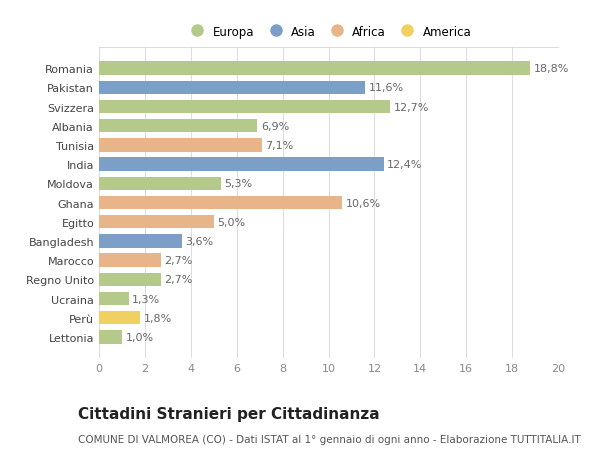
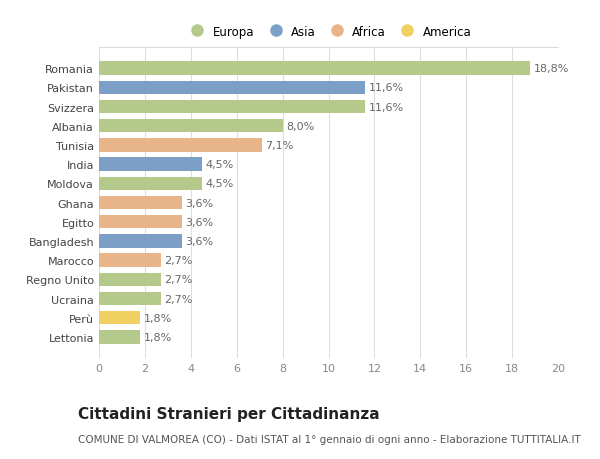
Svizzera: 12,7% -> 11,6%
Albania: 6,9% -> 8,0%
India: 12,4% -> 4,5%
Moldova: 5,3% -> 4,5%
Ghana: 10,6% -> 3,6%
Egitto: 5,0% -> 3,6%
Ucraina: 1,3% -> 2,7%
Lettonia: 1,0% -> 1,8%
